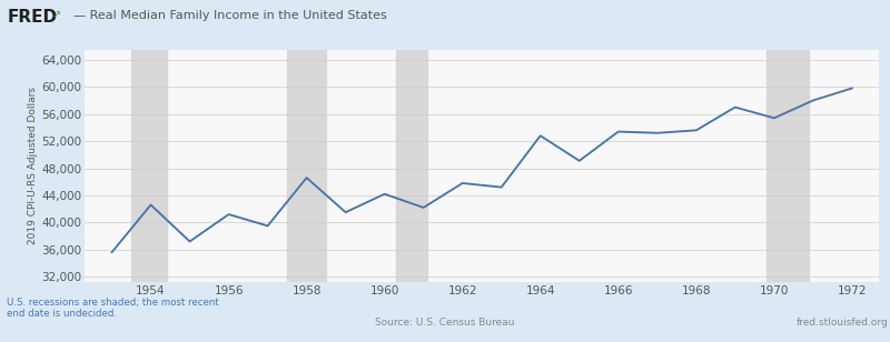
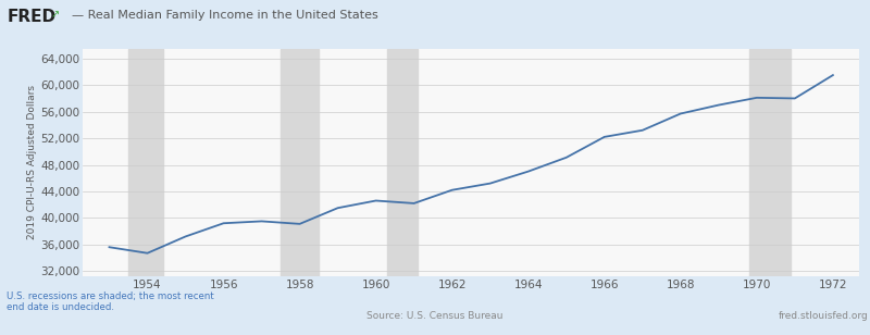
1954: 42,600 -> 34,700
1956: 41,200 -> 39,200
1958: 46,600 -> 39,100
1960: 44,200 -> 42,600
1962: 45,800 -> 44,200
1964: 52,800 -> 47,000
1966: 53,400 -> 52,200
1968: 53,600 -> 55,700
1970: 55,400 -> 58,100
1972: 59,800 -> 61,500
